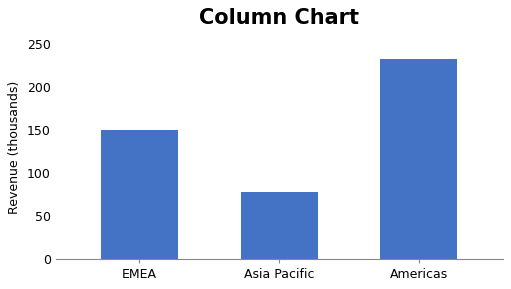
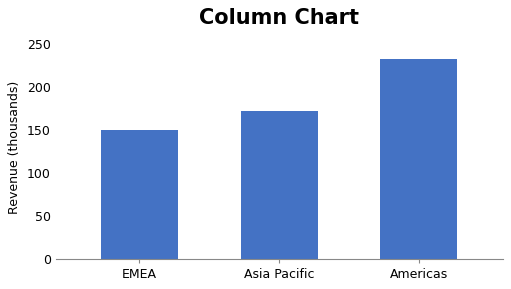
Asia Pacific: 78 -> 172
